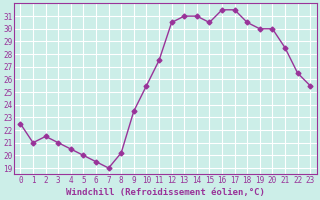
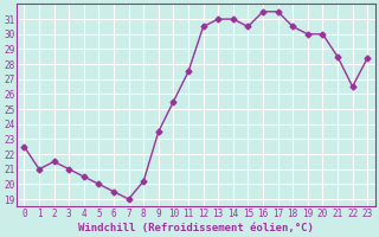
23: 25.5 -> 28.4
